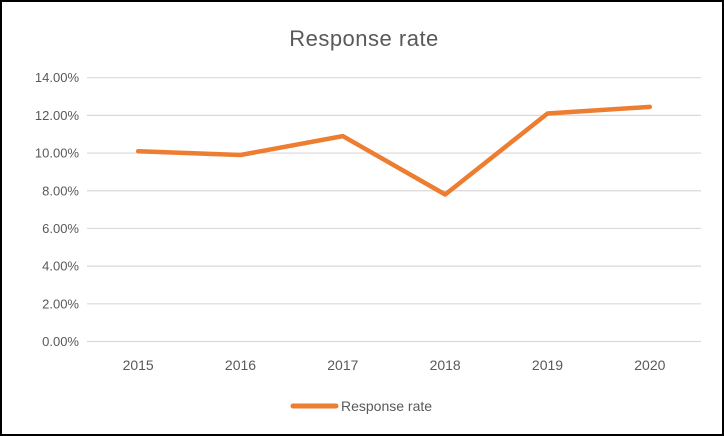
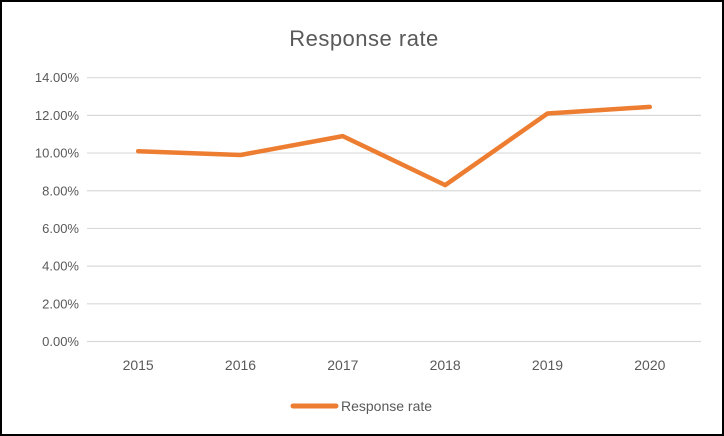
2018: 7.8% -> 8.3%
